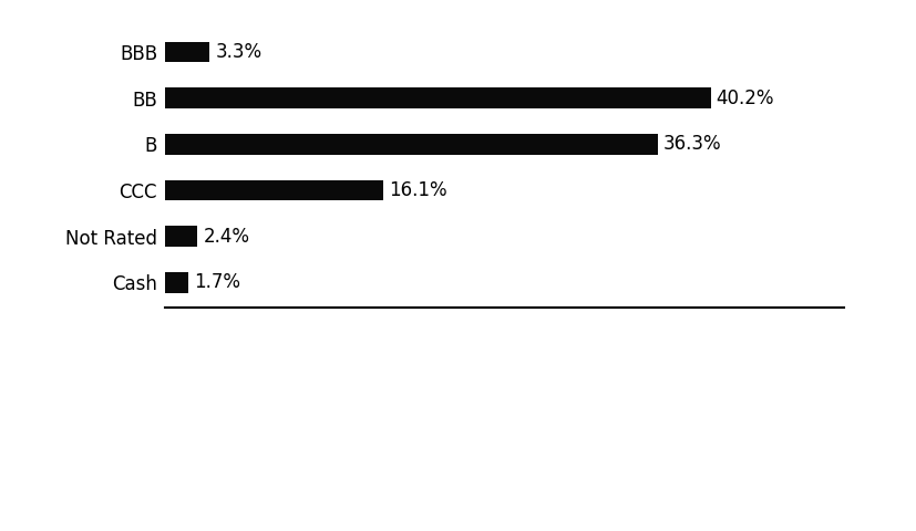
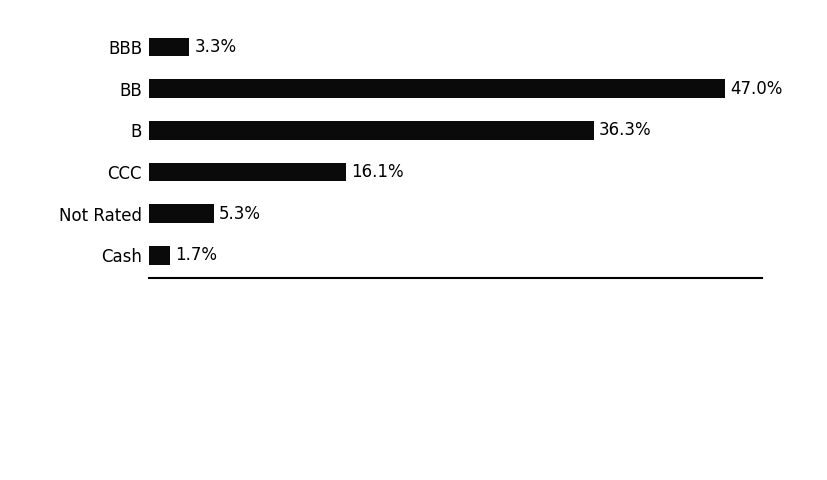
BB: 40.2% -> 47.0%
Not Rated: 2.4% -> 5.3%
